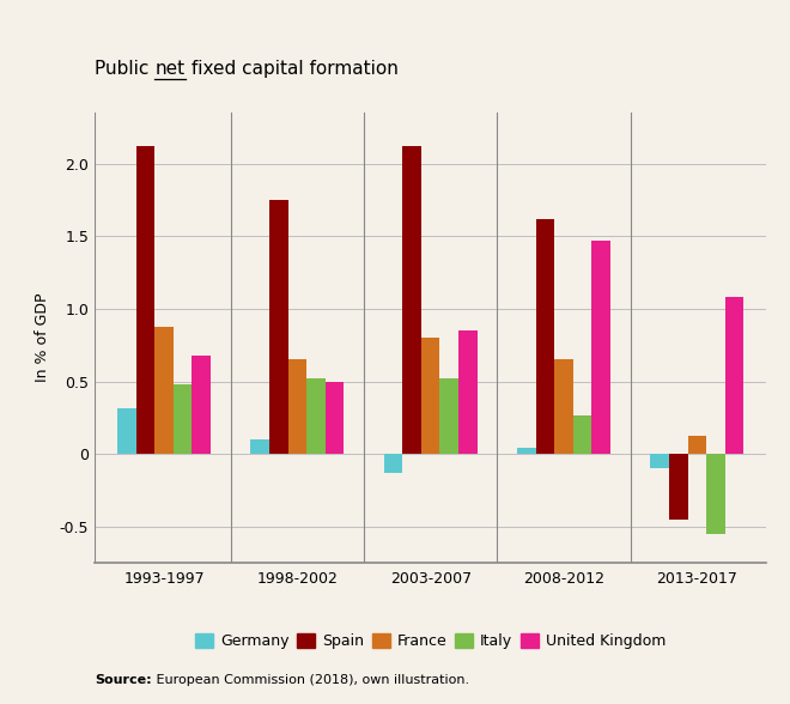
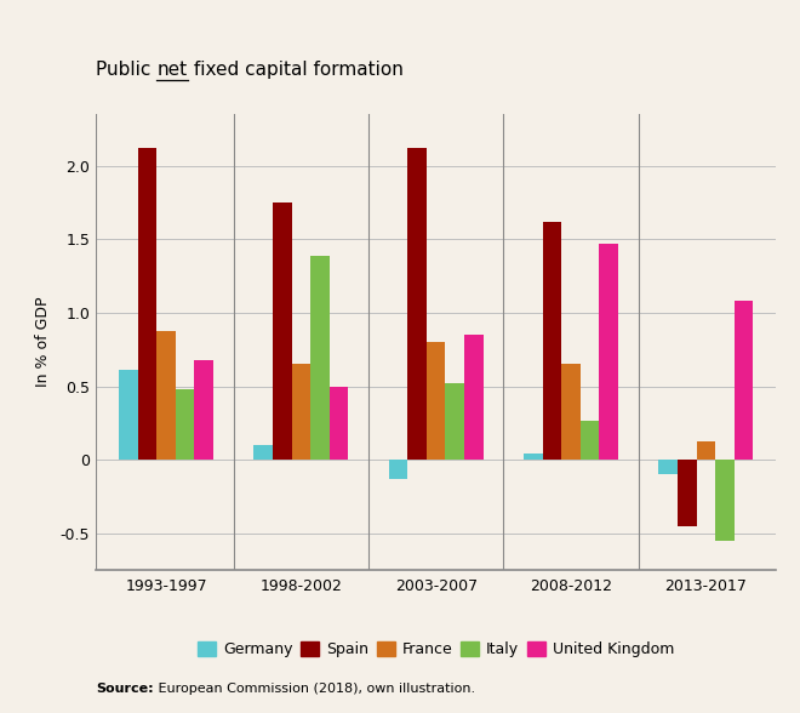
Germany/1993-1997: 0.32 -> 0.61
Italy/1998-2002: 0.52 -> 1.39
